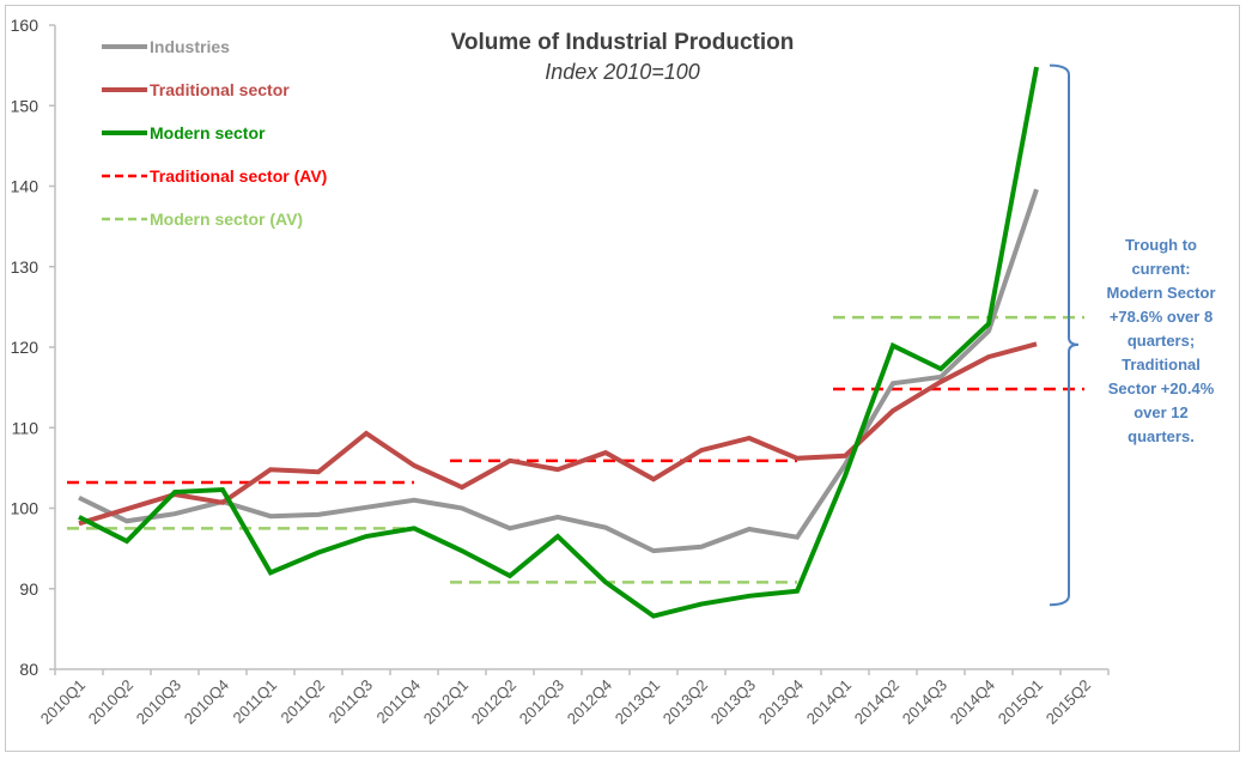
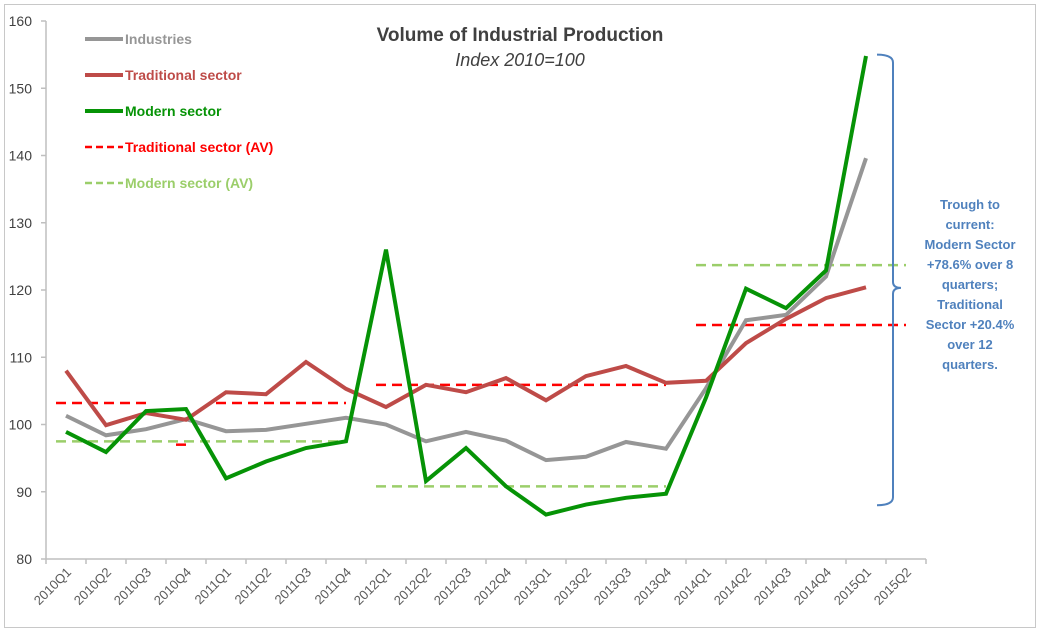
Traditional sector/2010Q1: 98 -> 108
Traditional sector (AV)/2010Q4: 103 -> 97
Modern sector/2012Q1: 95 -> 126
